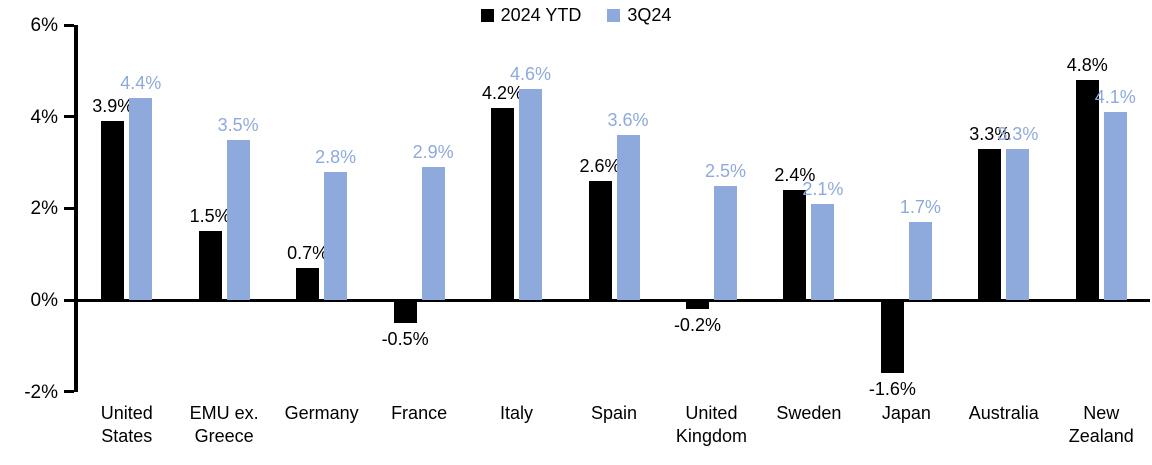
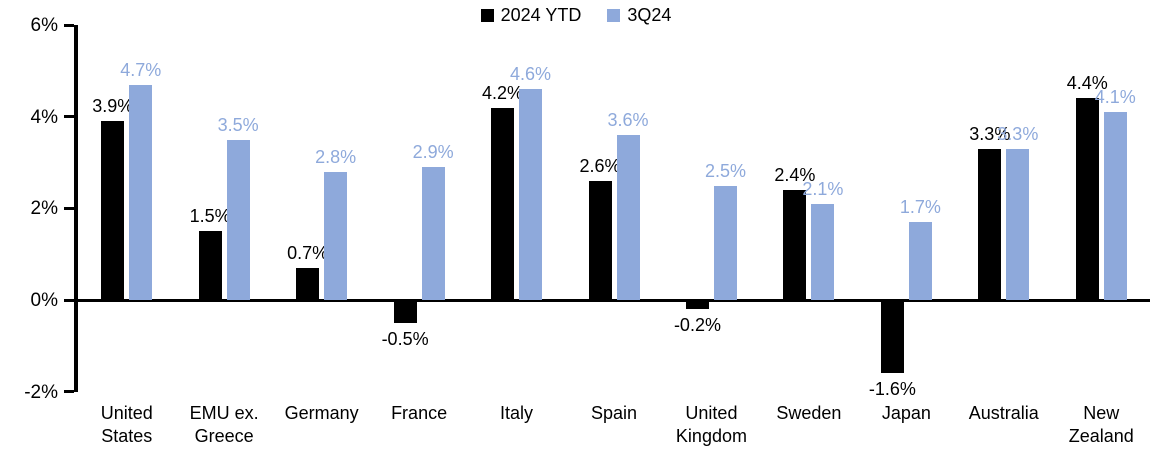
3Q24/United States: 4.4% -> 4.7%
2024 YTD/New Zealand: 4.8% -> 4.4%
